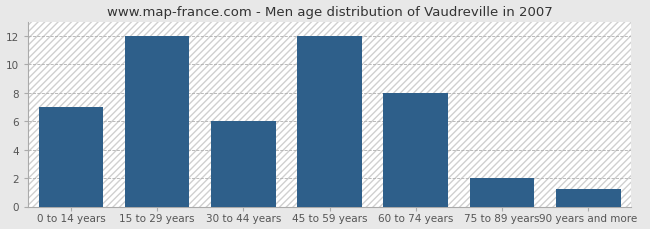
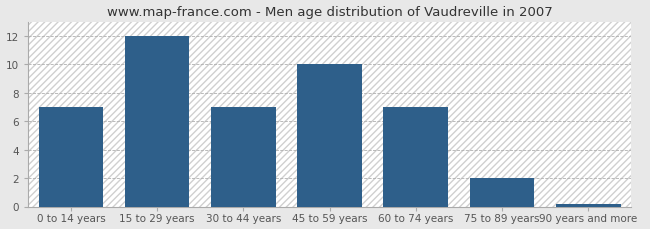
30 to 44 years: 6.0 -> 7.0
45 to 59 years: 12.0 -> 10.0
60 to 74 years: 8.0 -> 7.0
90 years and more: 1.2 -> 0.1
